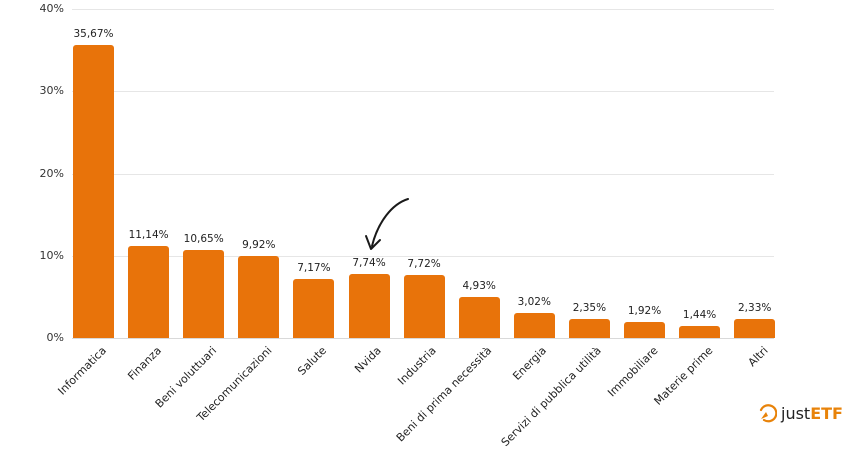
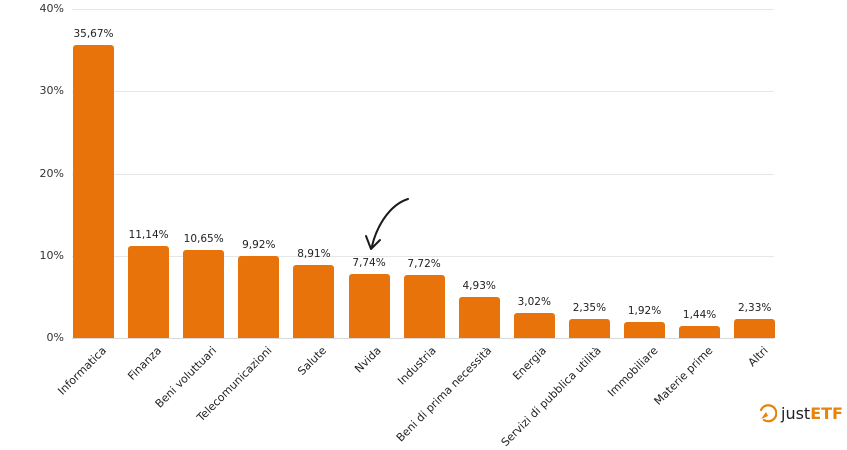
Salute: 7,17% -> 8,91%
